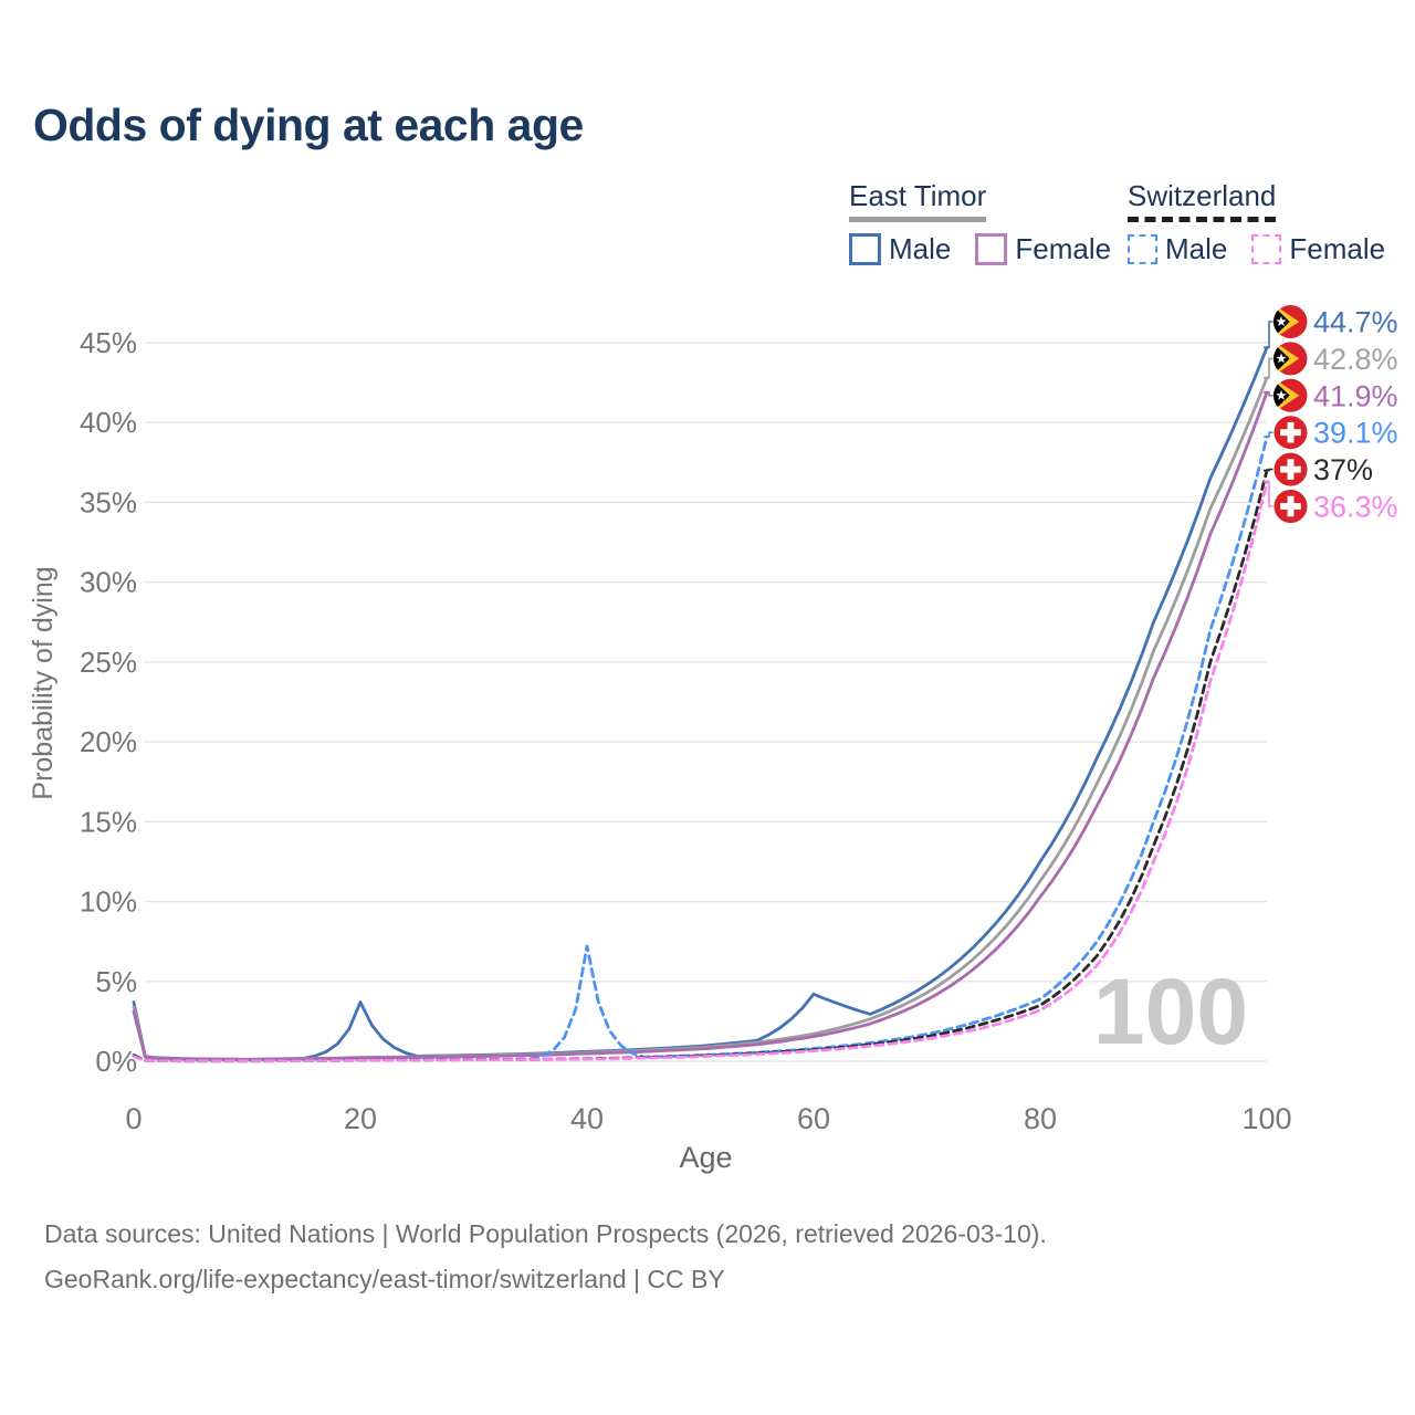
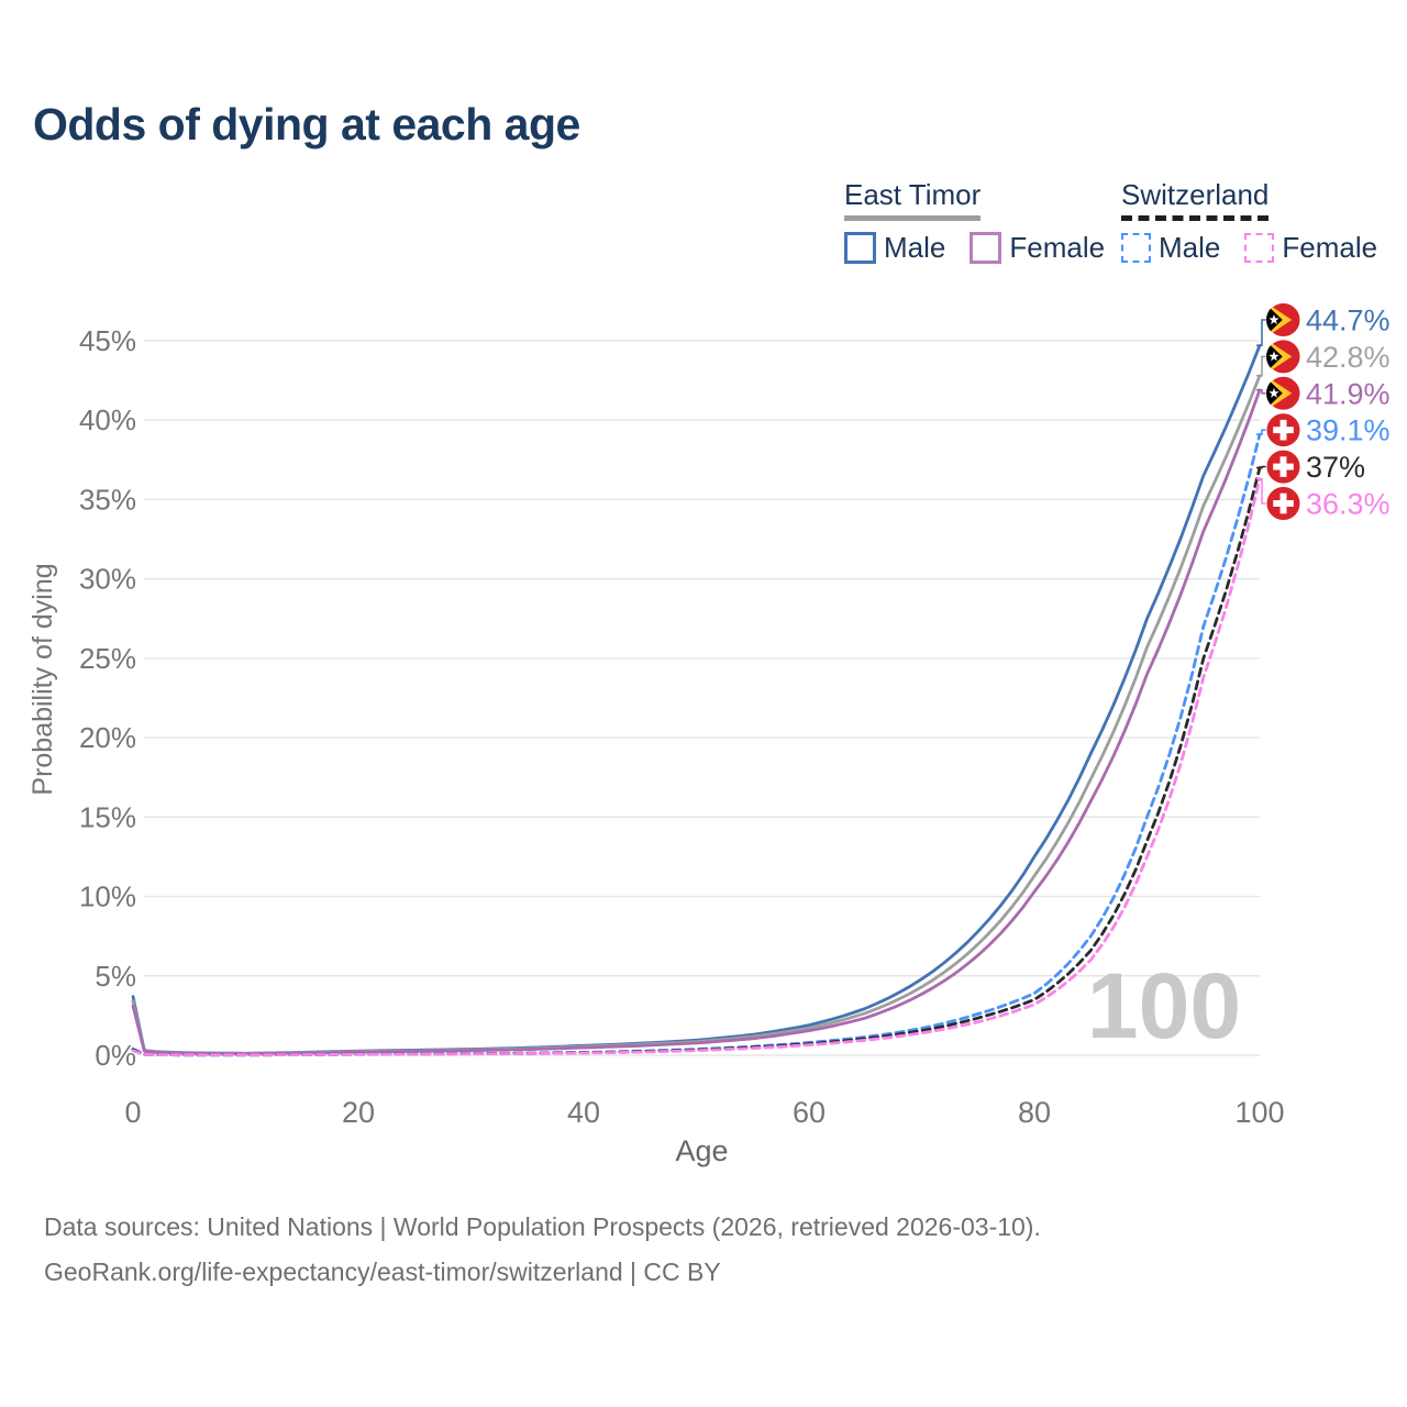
East Timor Male/20: 3.7% -> 0.3%
Switzerland Male/40: 7.2% -> 0.2%
East Timor Male/60: 4.2% -> 1.9%
